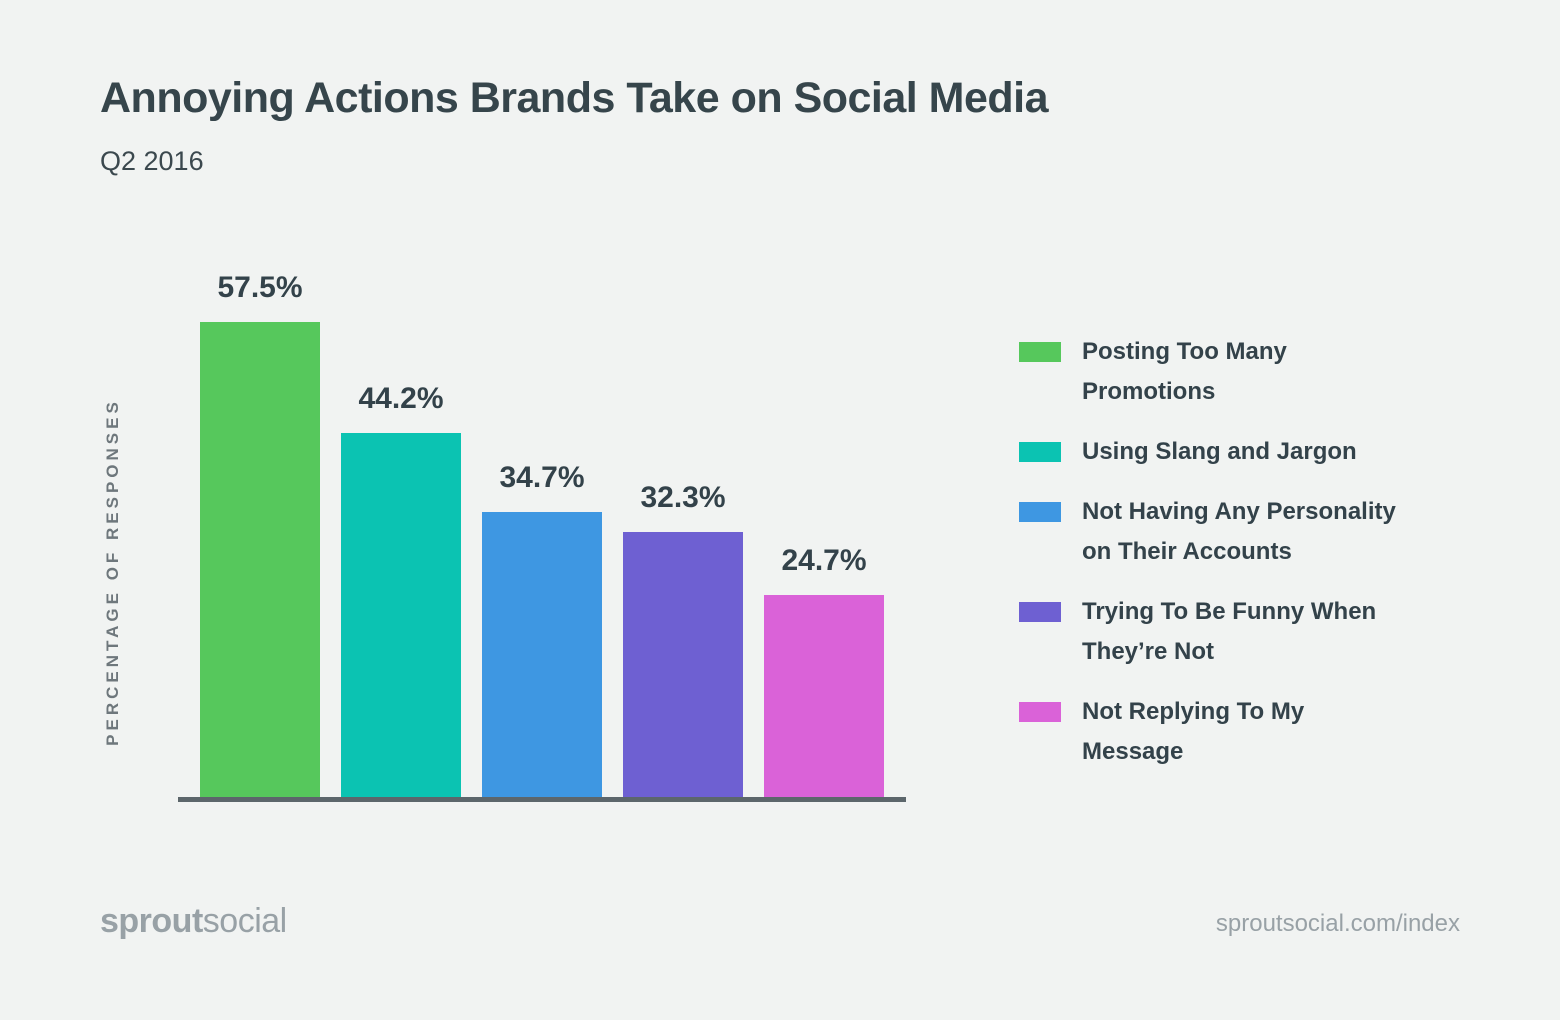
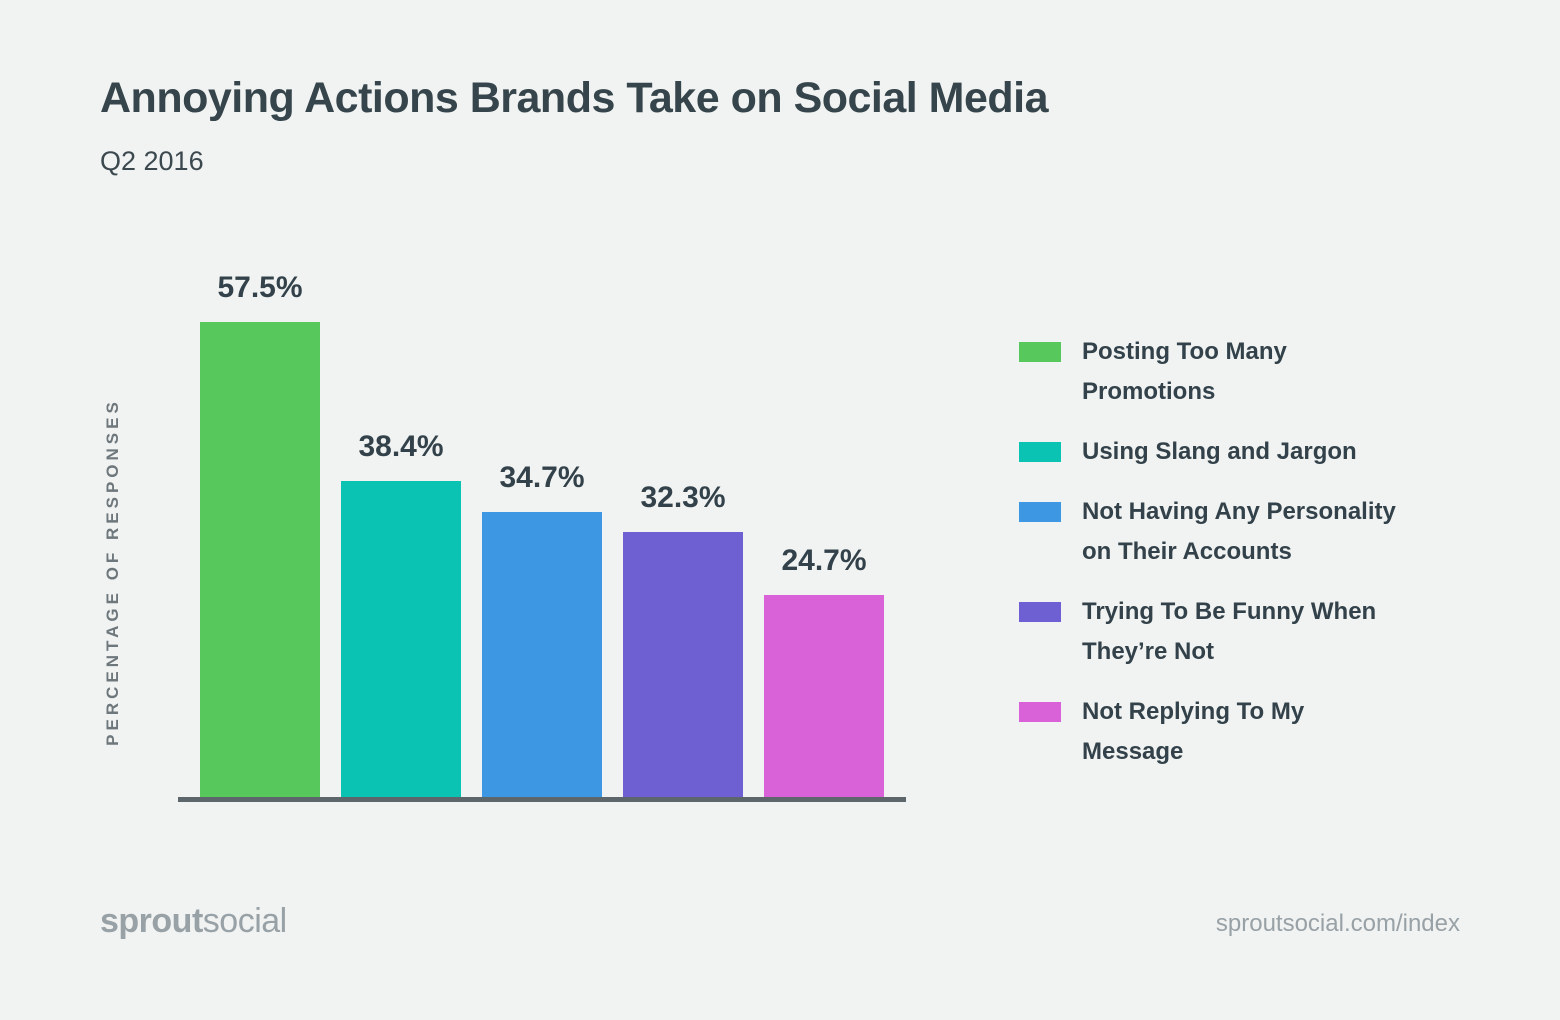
Using Slang and Jargon: 44.2% -> 38.4%
